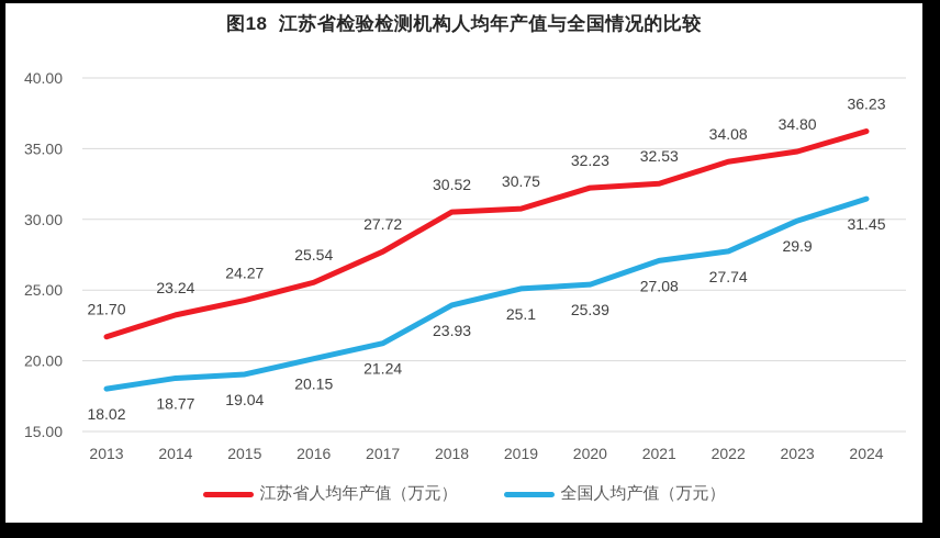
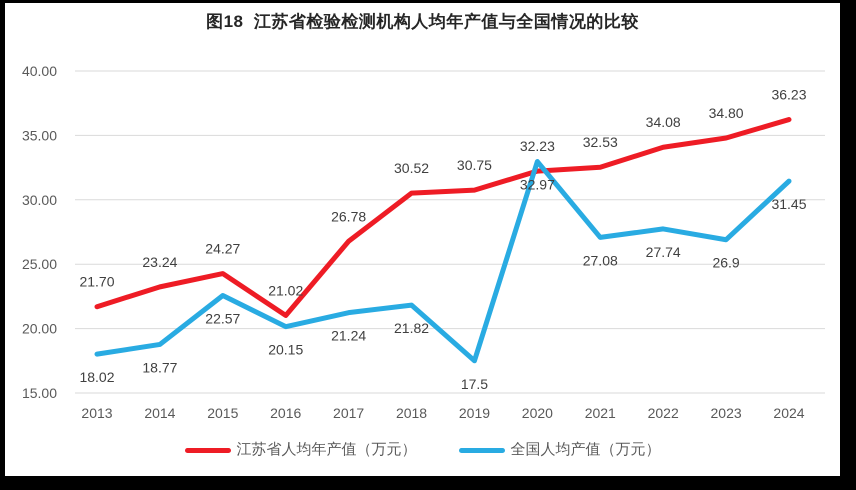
全国人均产值（万元）/2015: 19.04 -> 22.57
江苏省人均年产值（万元）/2016: 25.54 -> 21.02
江苏省人均年产值（万元）/2017: 27.72 -> 26.78
全国人均产值（万元）/2018: 23.93 -> 21.82
全国人均产值（万元）/2019: 25.1 -> 17.5
全国人均产值（万元）/2020: 25.39 -> 32.97
全国人均产值（万元）/2023: 29.9 -> 26.9
